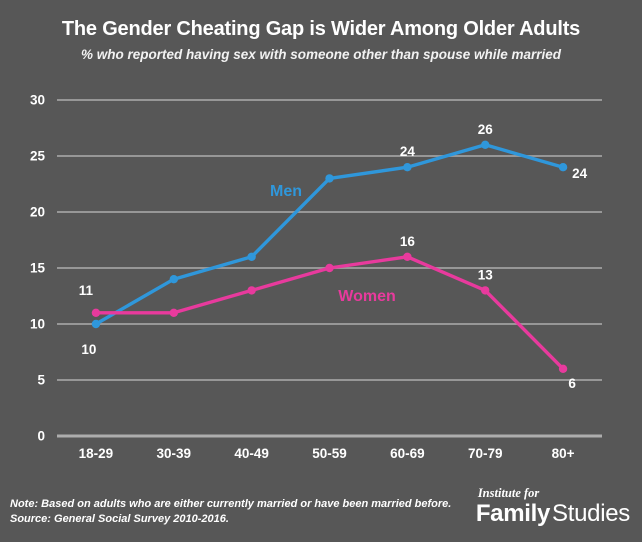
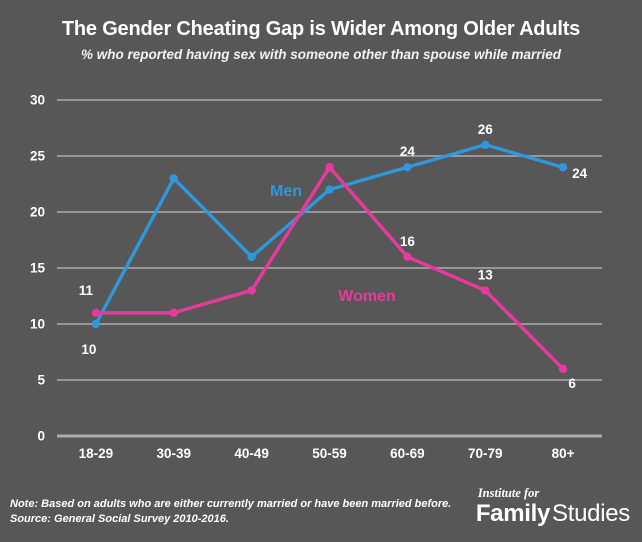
Men/30-39: 14 -> 23
Men/50-59: 23 -> 22
Women/50-59: 15 -> 24
